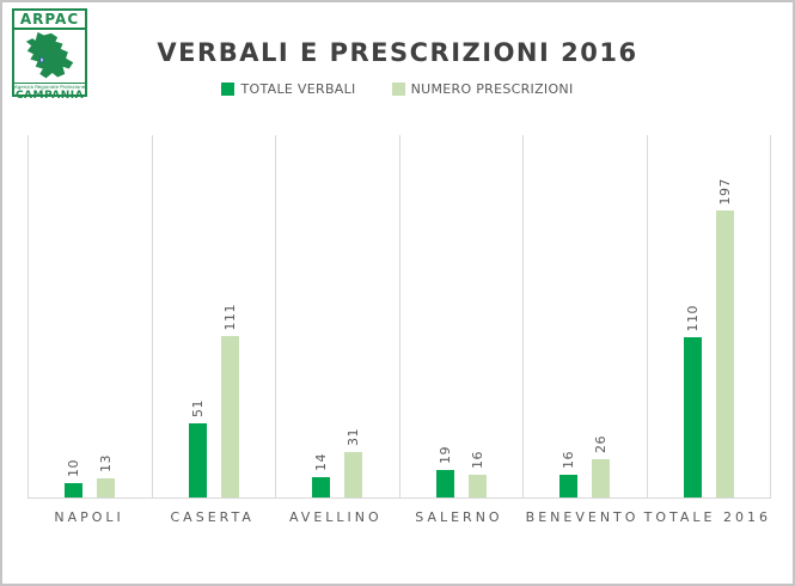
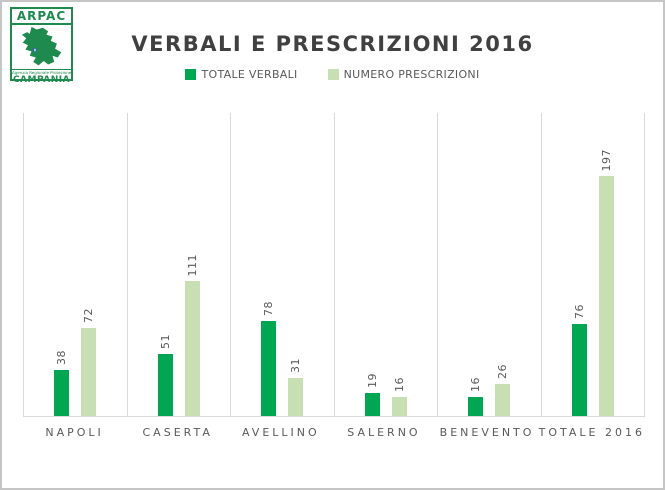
TOTALE VERBALI/NAPOLI: 10 -> 38
NUMERO PRESCRIZIONI/NAPOLI: 13 -> 72
TOTALE VERBALI/AVELLINO: 14 -> 78
TOTALE VERBALI/TOTALE 2016: 110 -> 76
